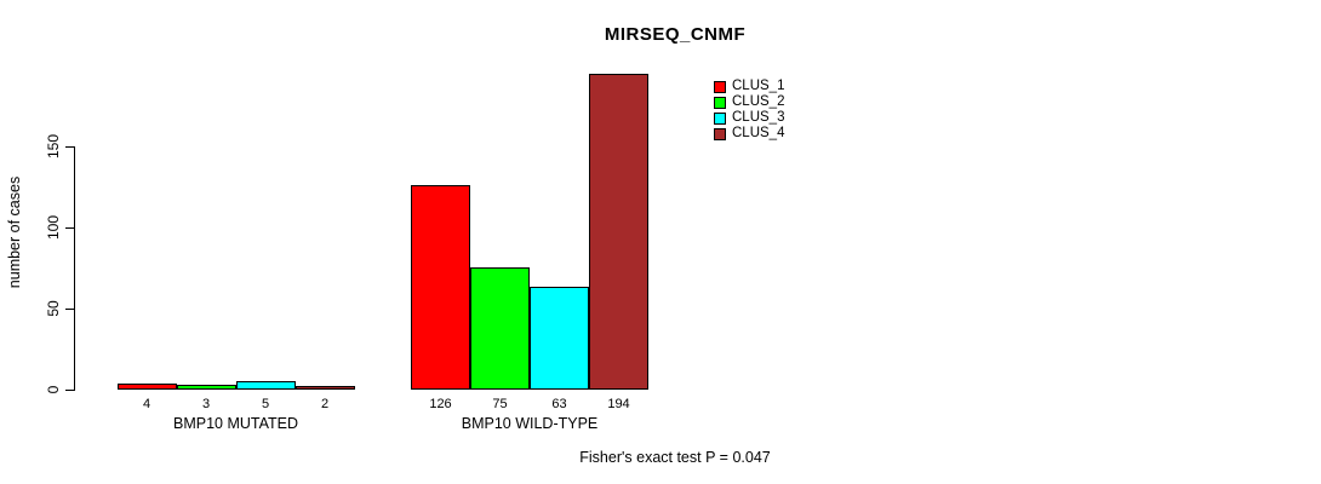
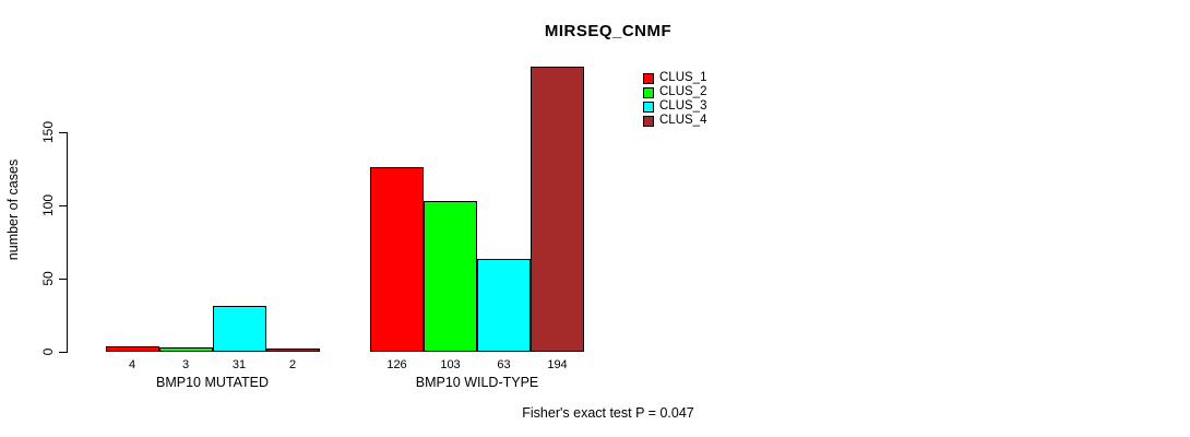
CLUS_3/BMP10 MUTATED: 5 -> 31
CLUS_2/BMP10 WILD-TYPE: 75 -> 103
